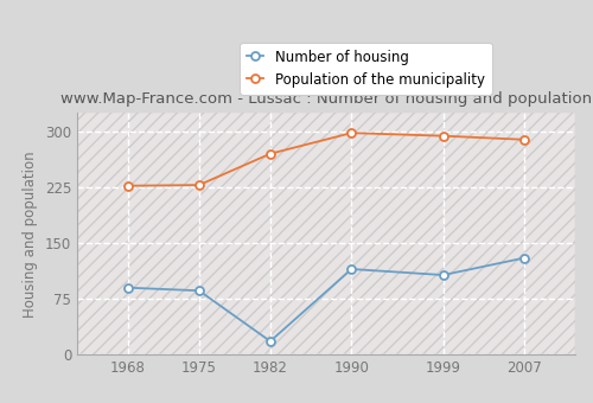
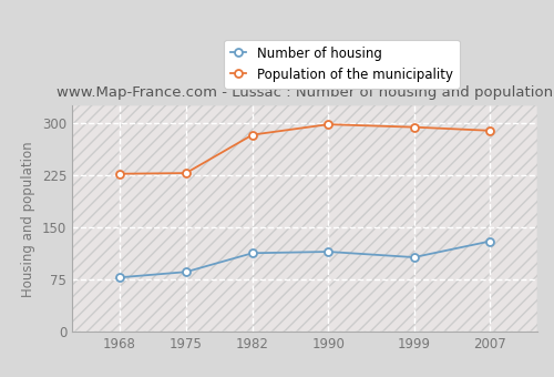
Number of housing/1968: 90 -> 78
Number of housing/1982: 18 -> 113
Population of the municipality/1982: 270 -> 283
